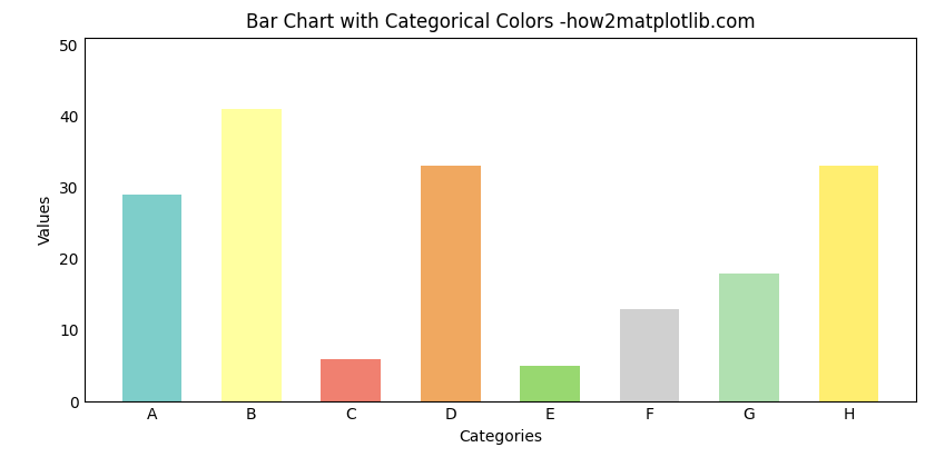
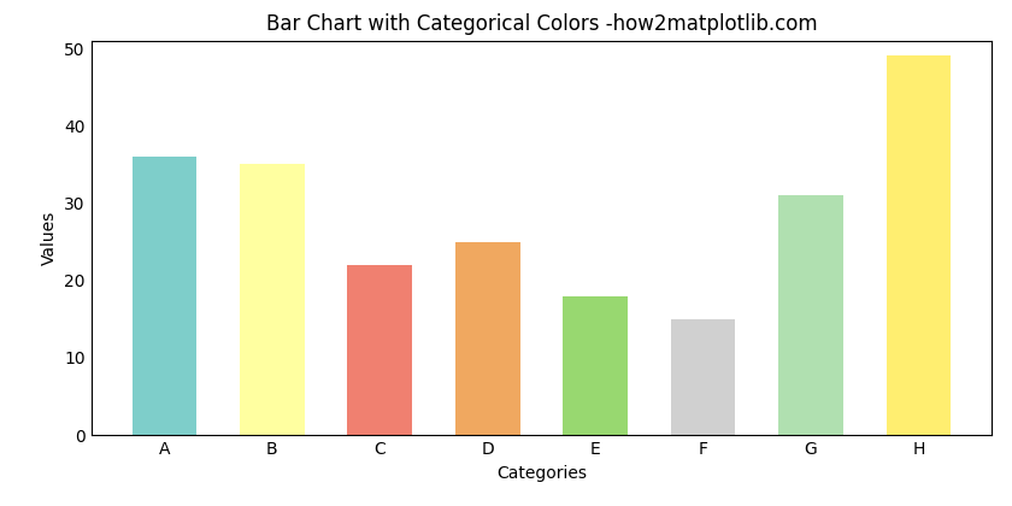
A: 29 -> 36
B: 41 -> 35
C: 6 -> 22
D: 33 -> 25
E: 5 -> 18
F: 13 -> 15
G: 18 -> 31
H: 33 -> 49
